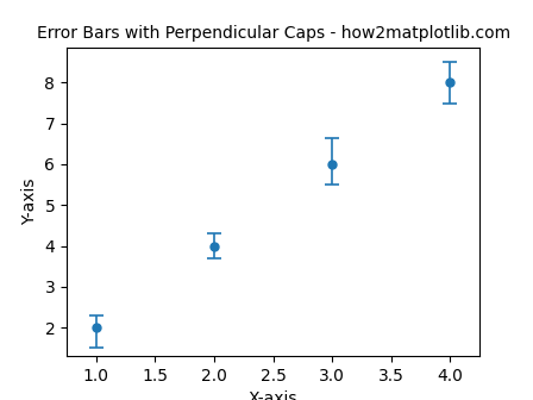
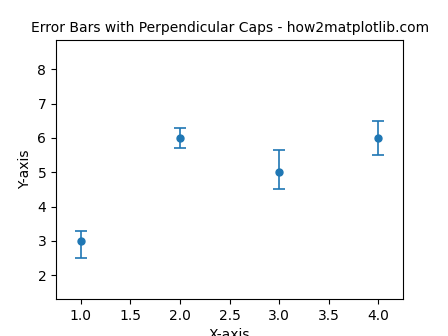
1.0: 2 -> 3
2.0: 4 -> 6
3.0: 6 -> 5
4.0: 8 -> 6
